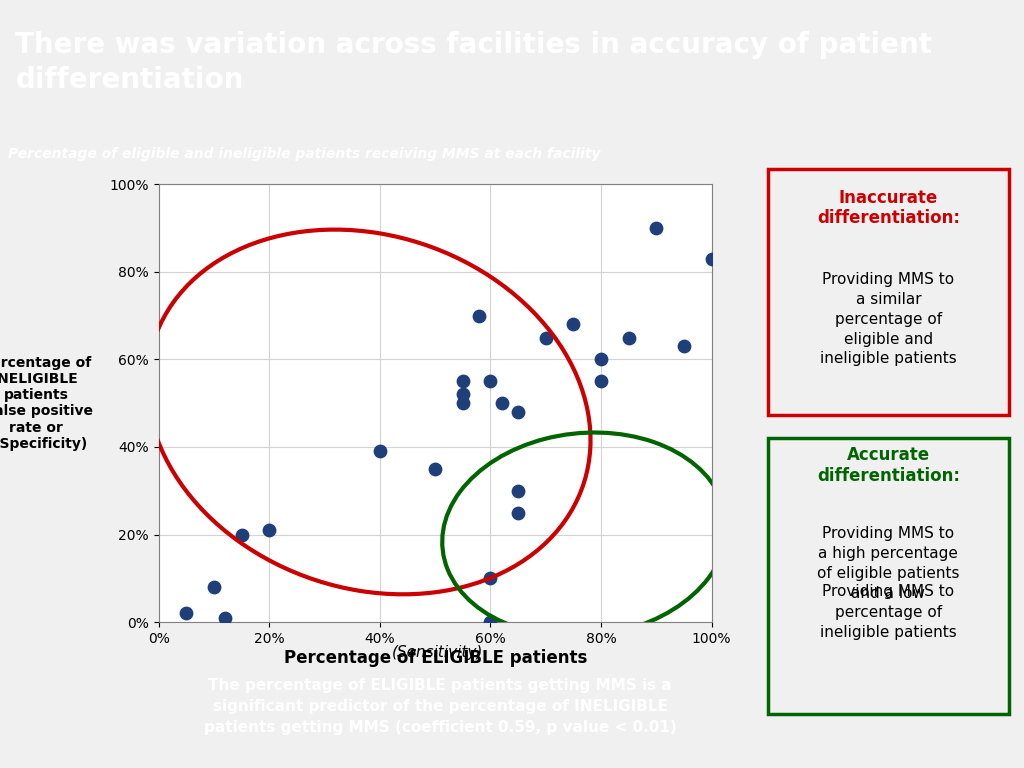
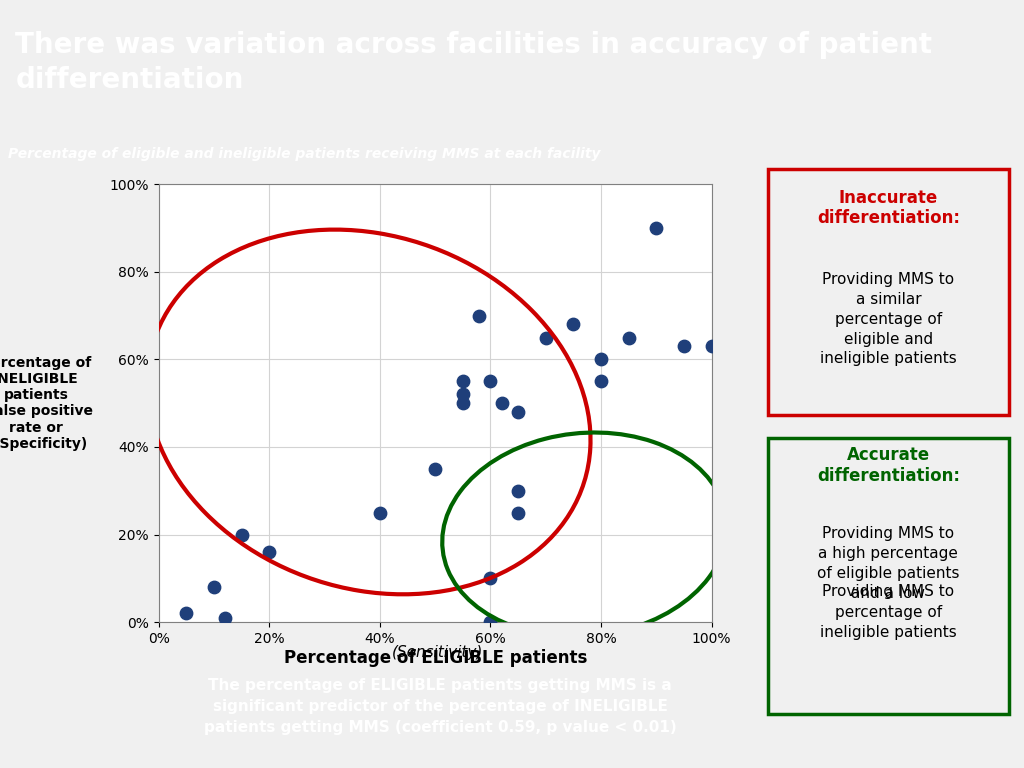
20%: 21% -> 16%
40%: 39% -> 25%
100%: 83% -> 63%
